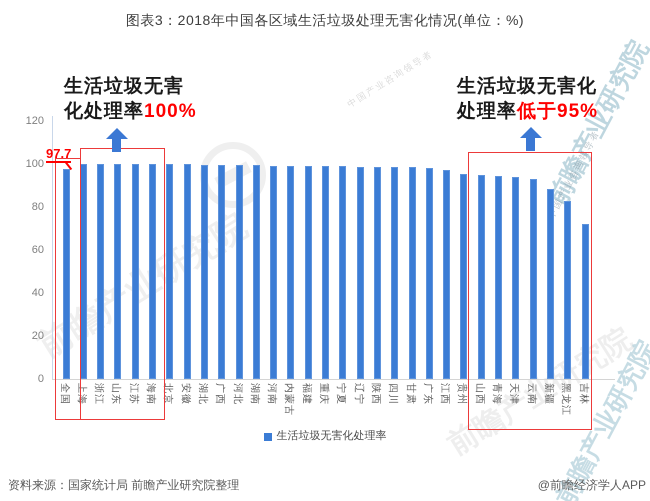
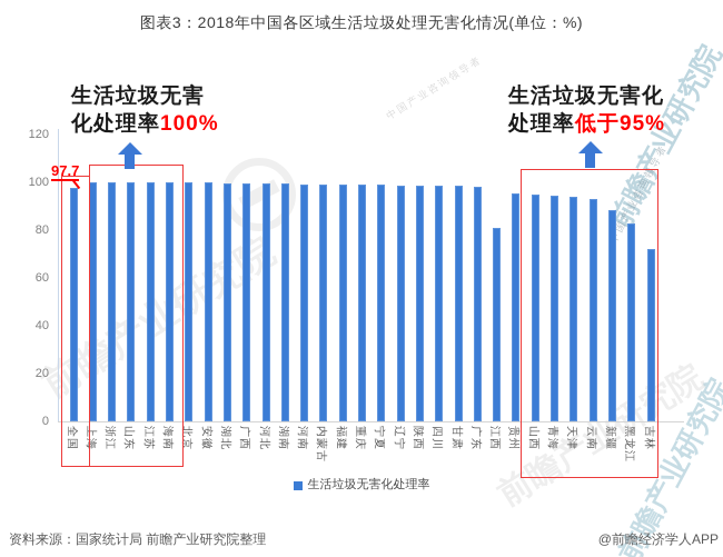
江西: 97 -> 81
